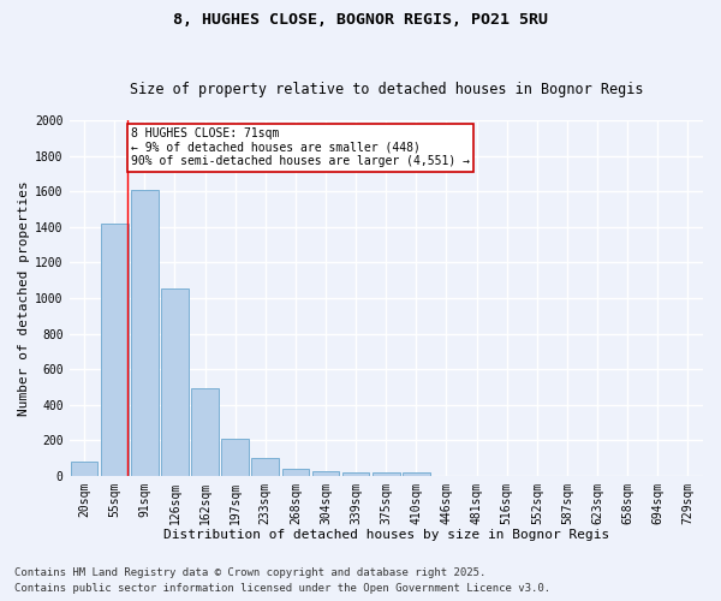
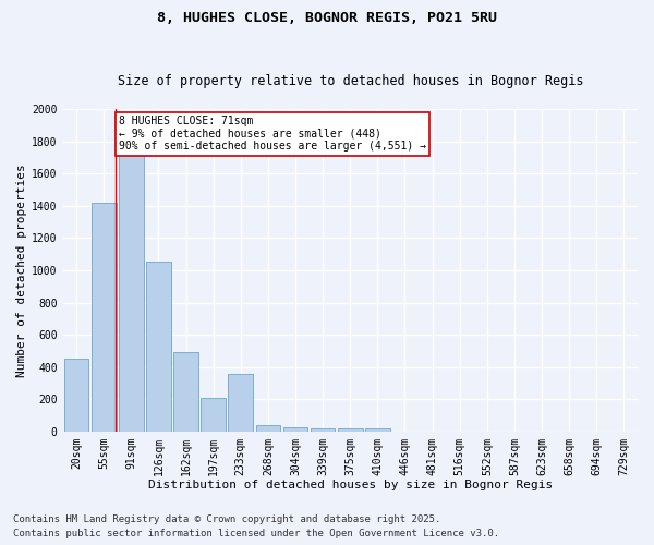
20sqm: 80 -> 450
91sqm: 1610 -> 1720
233sqm: 100 -> 360
